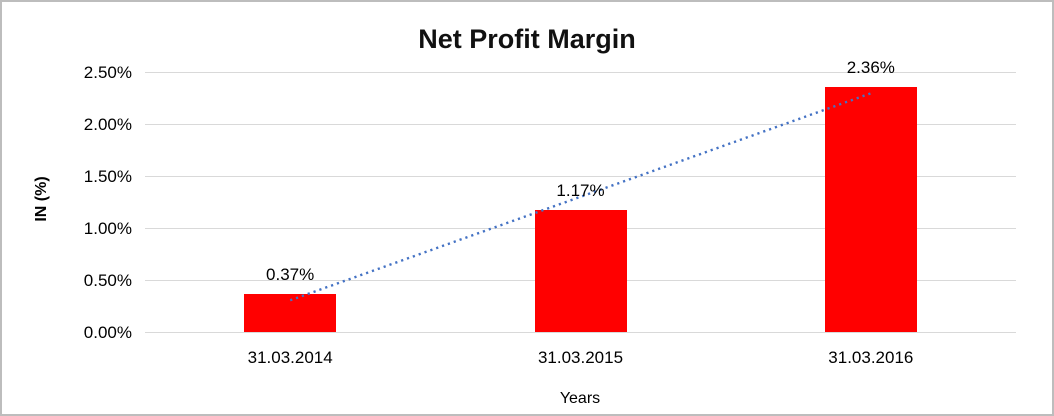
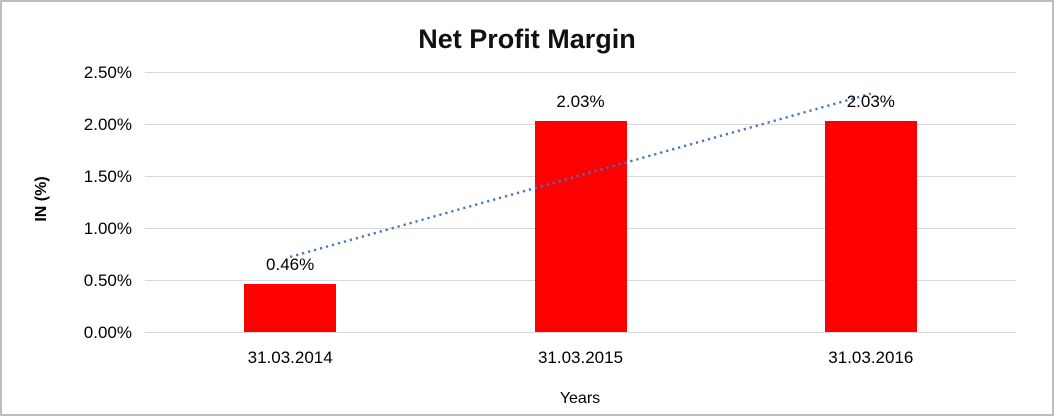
31.03.2014: 0.37% -> 0.46%
31.03.2015: 1.17% -> 2.03%
31.03.2016: 2.36% -> 2.03%
